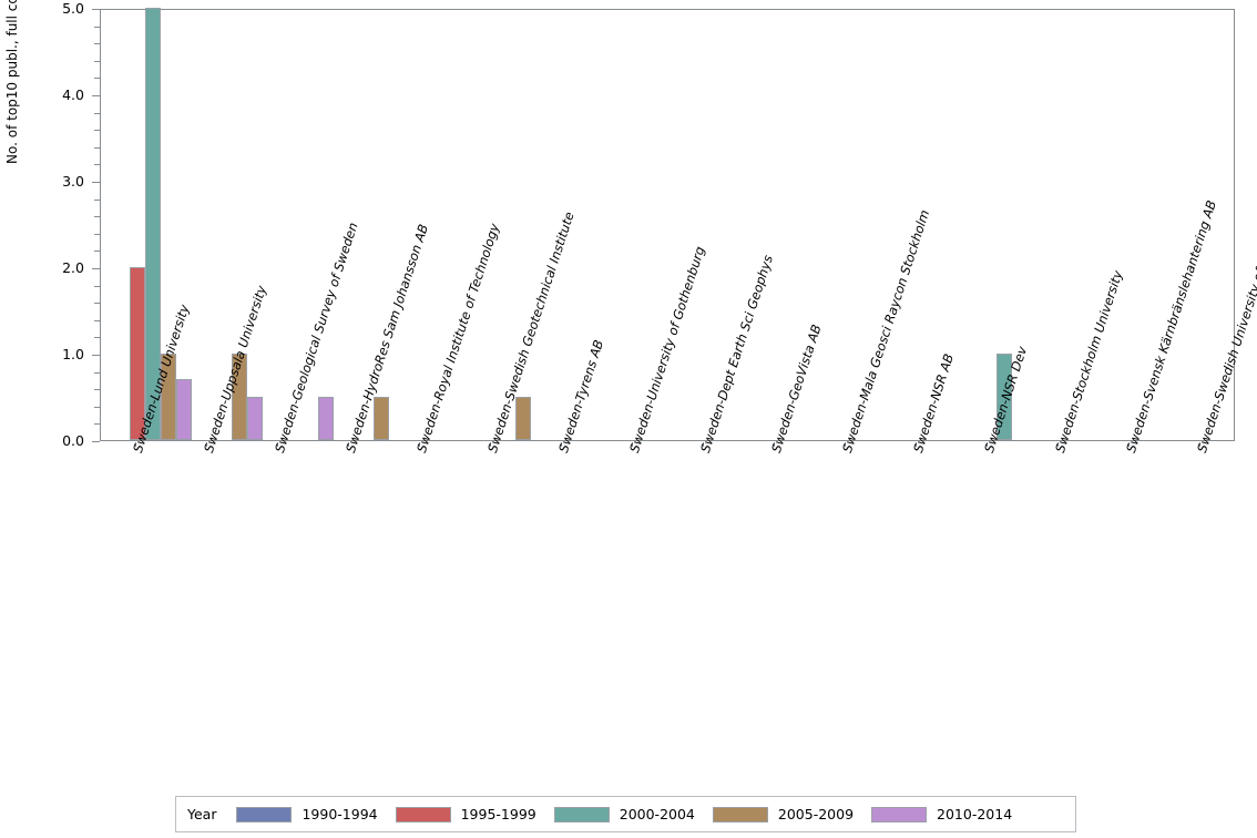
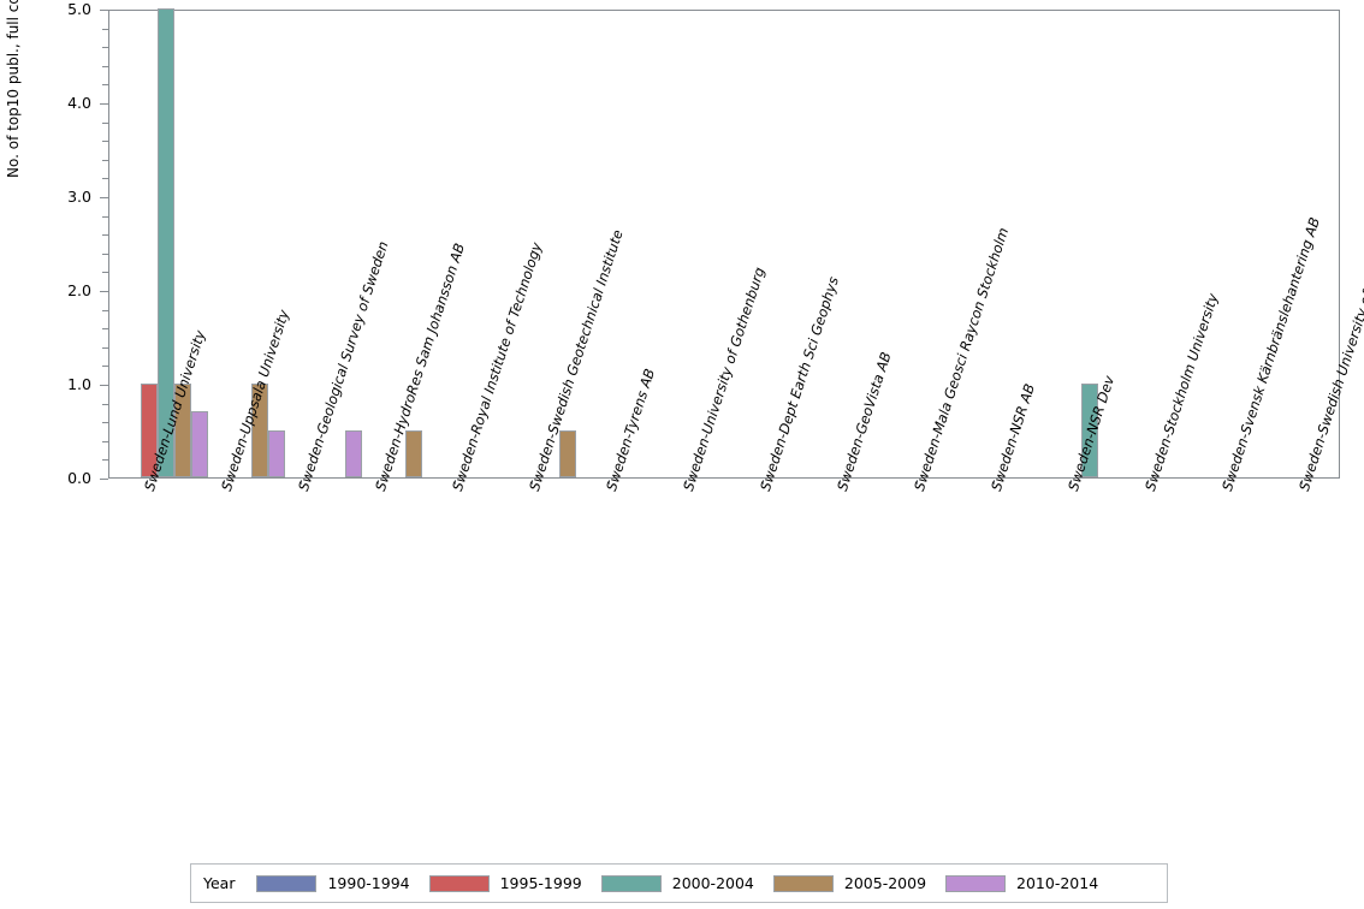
1995-1999/Sweden-Lund University: 2 -> 1
